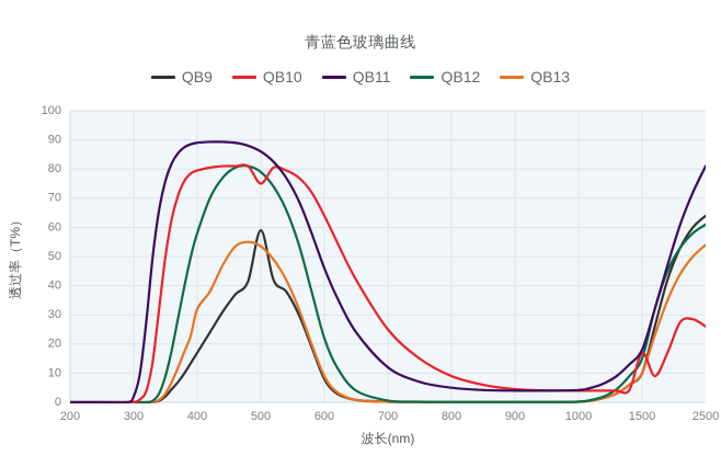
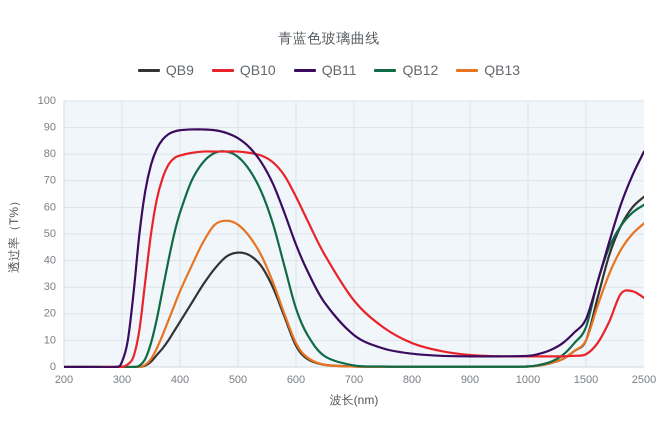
QB13/400: 32 -> 28
QB9/500: 59 -> 43
QB10/500: 75 -> 81
QB10/1500: 17 -> 5
